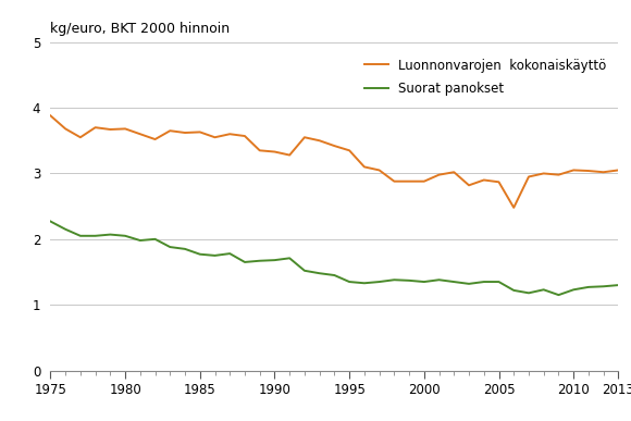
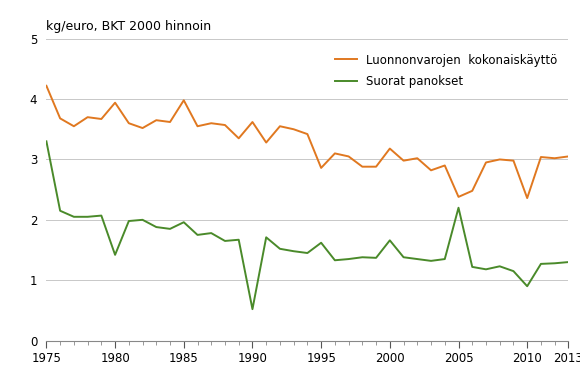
Luonnonvarojen kokonaiskäyttö/1975: 3.88 -> 4.22
Suorat panokset/1975: 2.27 -> 3.30
Luonnonvarojen kokonaiskäyttö/1980: 3.68 -> 3.94
Suorat panokset/1980: 2.05 -> 1.42
Luonnonvarojen kokonaiskäyttö/1985: 3.63 -> 3.98
Suorat panokset/1985: 1.77 -> 1.96
Luonnonvarojen kokonaiskäyttö/1990: 3.33 -> 3.62
Suorat panokset/1990: 1.68 -> 0.52
Luonnonvarojen kokonaiskäyttö/1995: 3.35 -> 2.86
Suorat panokset/1995: 1.35 -> 1.62
Luonnonvarojen kokonaiskäyttö/2000: 2.88 -> 3.18
Suorat panokset/2000: 1.35 -> 1.66
Luonnonvarojen kokonaiskäyttö/2005: 2.87 -> 2.38
Suorat panokset/2005: 1.35 -> 2.20
Luonnonvarojen kokonaiskäyttö/2010: 3.05 -> 2.36
Suorat panokset/2010: 1.23 -> 0.90
